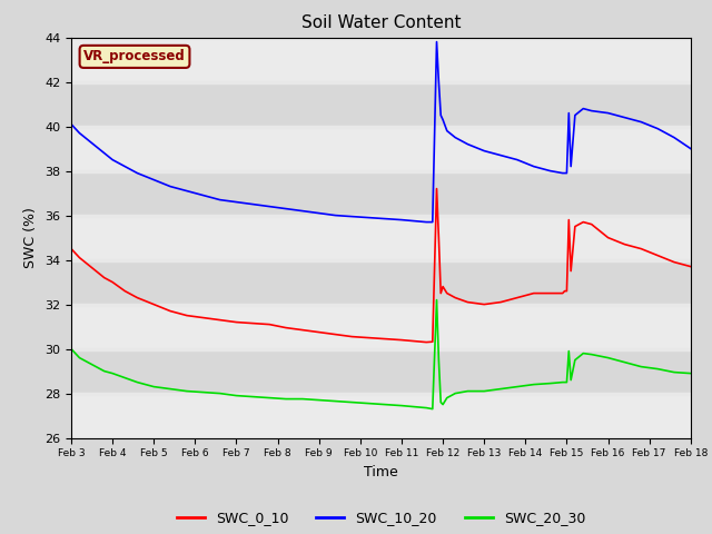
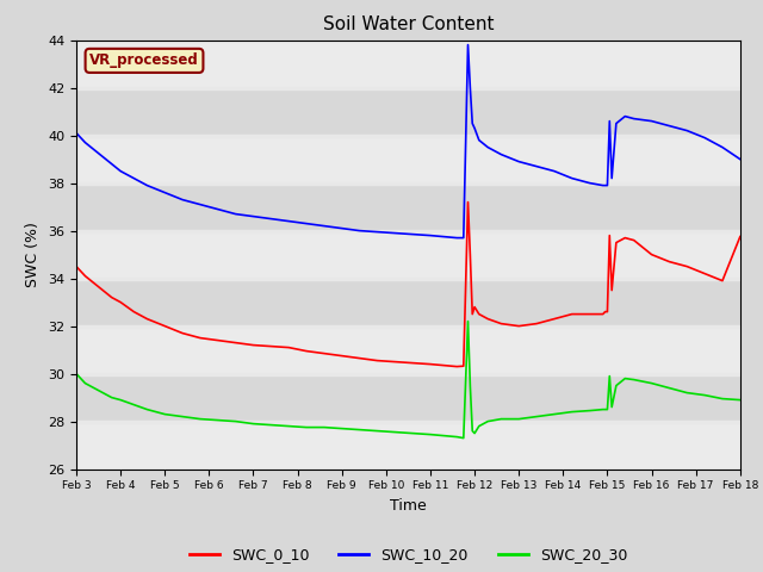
SWC_0_10/Feb 18: 33.70 -> 35.75
